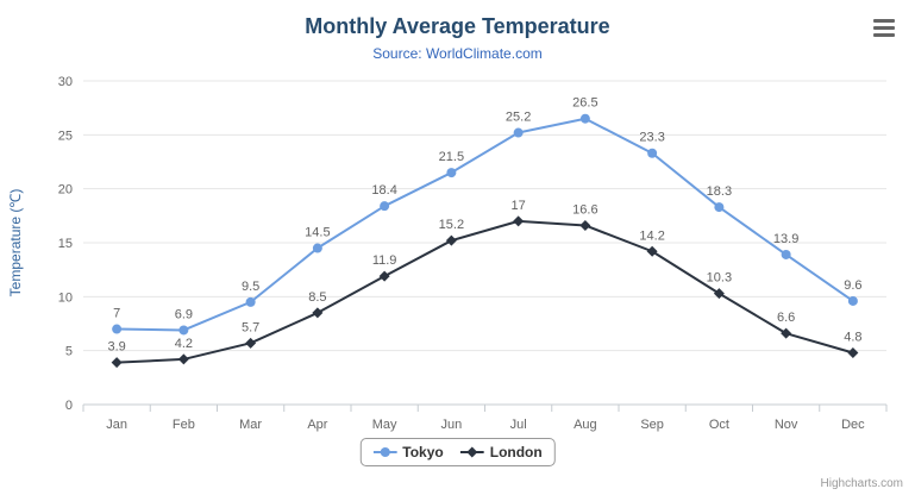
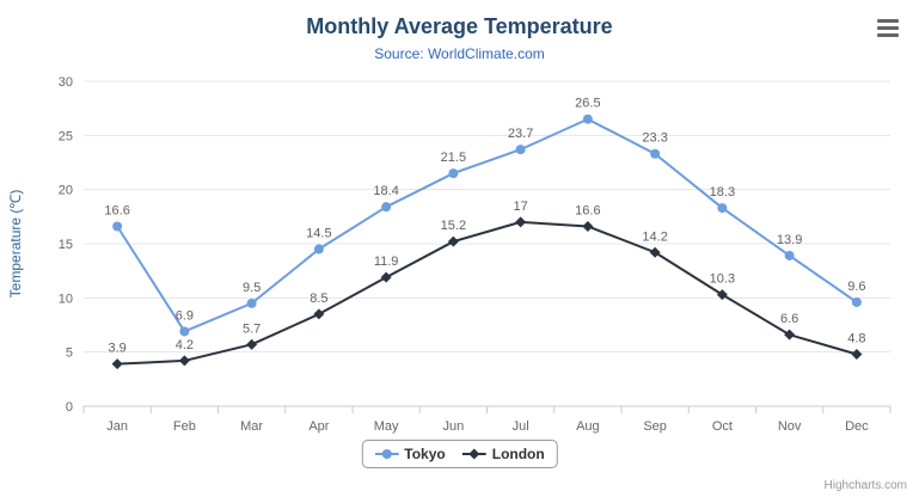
Tokyo/Jan: 7 -> 16.6
Tokyo/Jul: 25.2 -> 23.7
